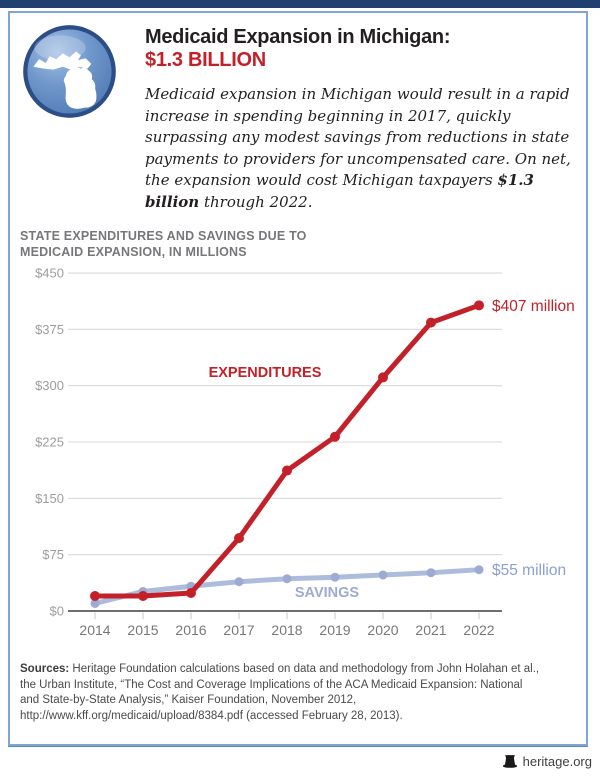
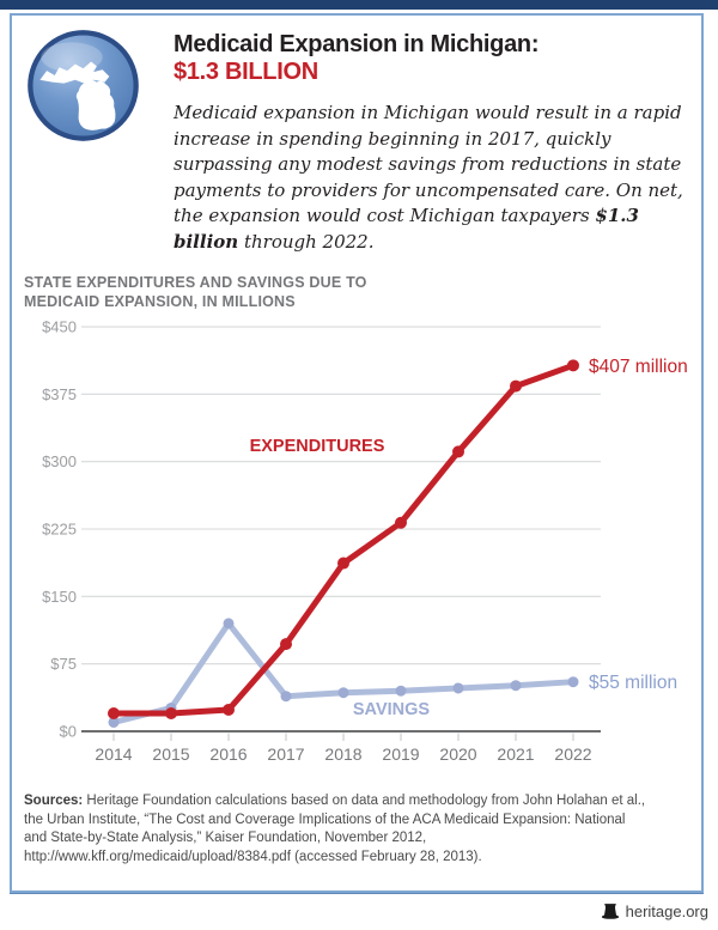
SAVINGS/2016: $30 -> $120
